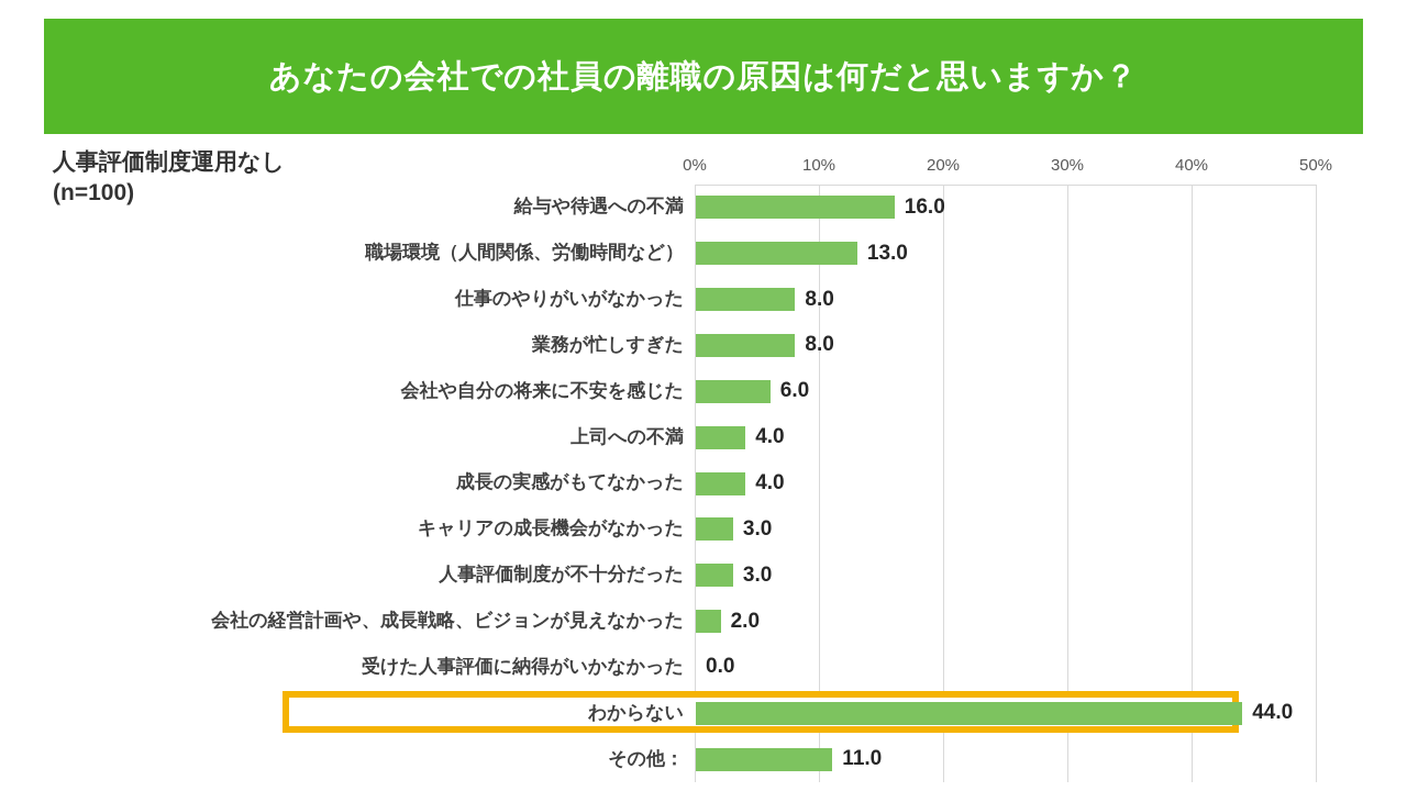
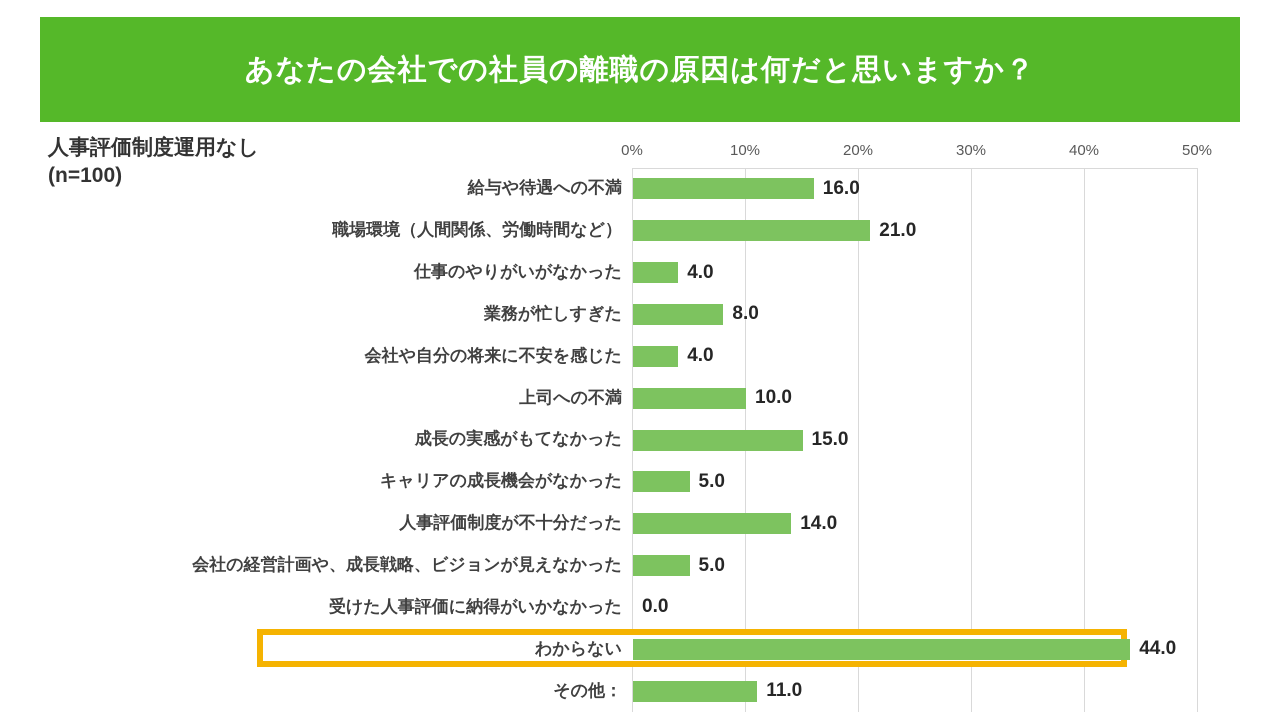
職場環境（人間関係、労働時間など）: 13.0 -> 21.0
仕事のやりがいがなかった: 8.0 -> 4.0
会社や自分の将来に不安を感じた: 6.0 -> 4.0
上司への不満: 4.0 -> 10.0
成長の実感がもてなかった: 4.0 -> 15.0
キャリアの成長機会がなかった: 3.0 -> 5.0
人事評価制度が不十分だった: 3.0 -> 14.0
会社の経営計画や、成長戦略、ビジョンが見えなかった: 2.0 -> 5.0
